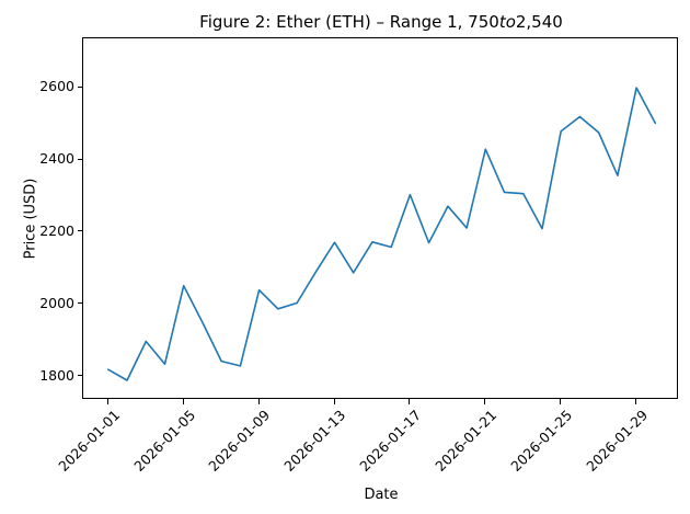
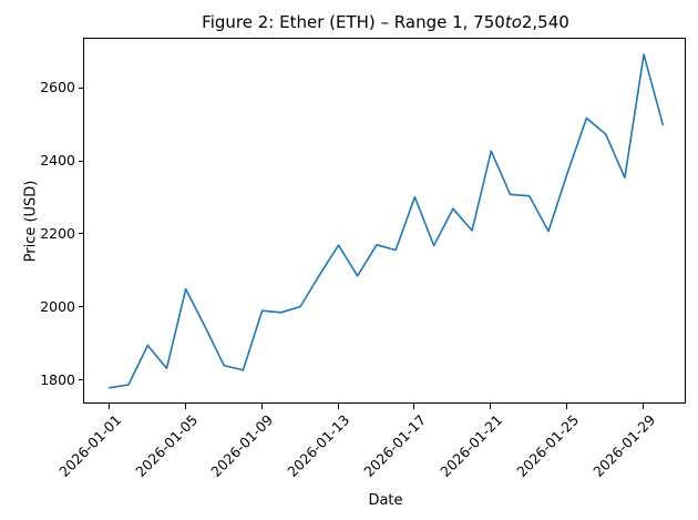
2026-01-01: 1820 -> 1780
2026-01-09: 2040 -> 1990
2026-01-25: 2480 -> 2370
2026-01-29: 2600 -> 2690
